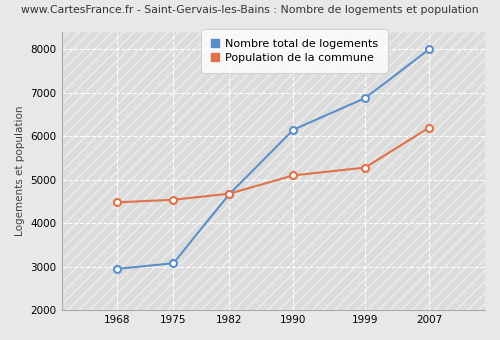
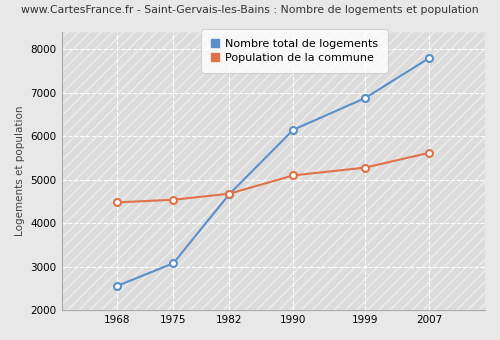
Nombre total de logements/1968: 2950 -> 2560
Nombre total de logements/2007: 8000 -> 7800
Population de la commune/2007: 6200 -> 5620
